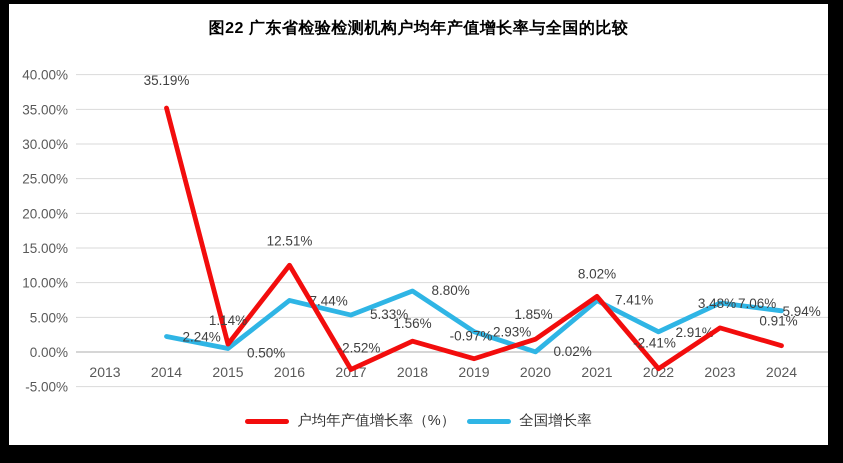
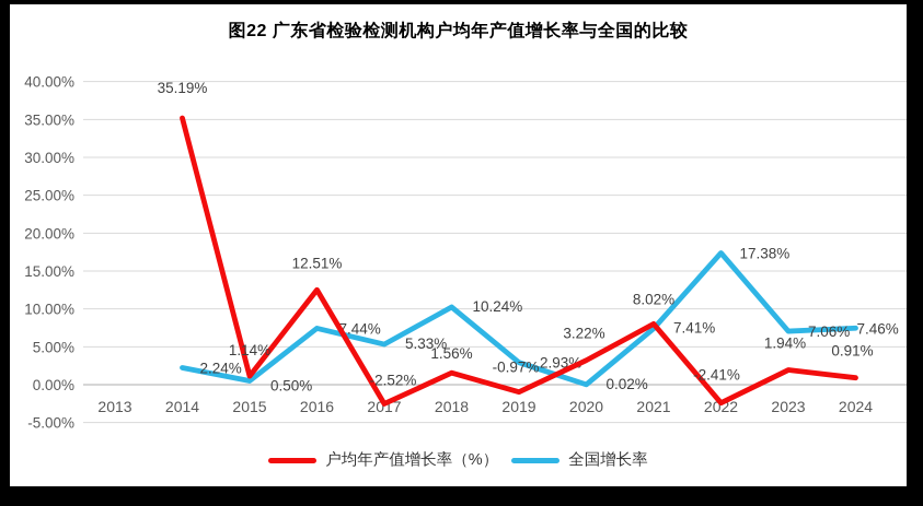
全国增长率/2018: 8.80% -> 10.24%
户均年产值增长率（%）/2020: 1.85% -> 3.22%
全国增长率/2022: 2.91% -> 17.38%
户均年产值增长率（%）/2023: 3.48% -> 1.94%
全国增长率/2024: 5.94% -> 7.46%
